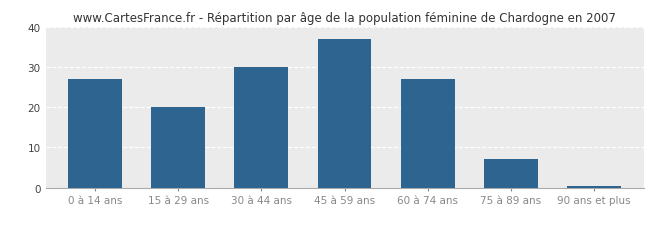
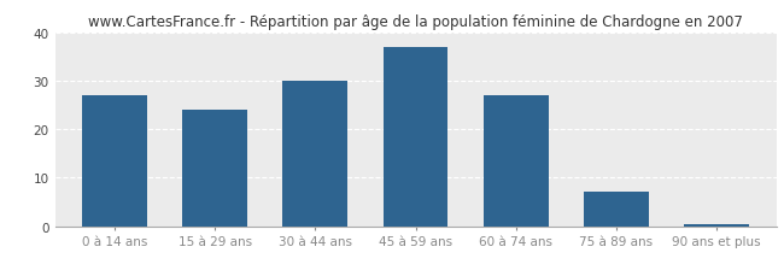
15 à 29 ans: 20.0 -> 24.0
